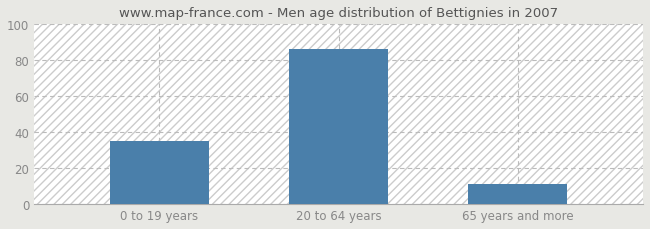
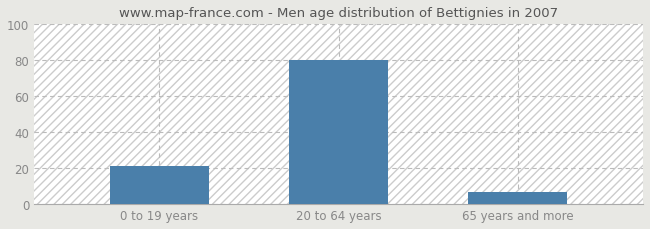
0 to 19 years: 35 -> 21
20 to 64 years: 86 -> 80
65 years and more: 11 -> 7
